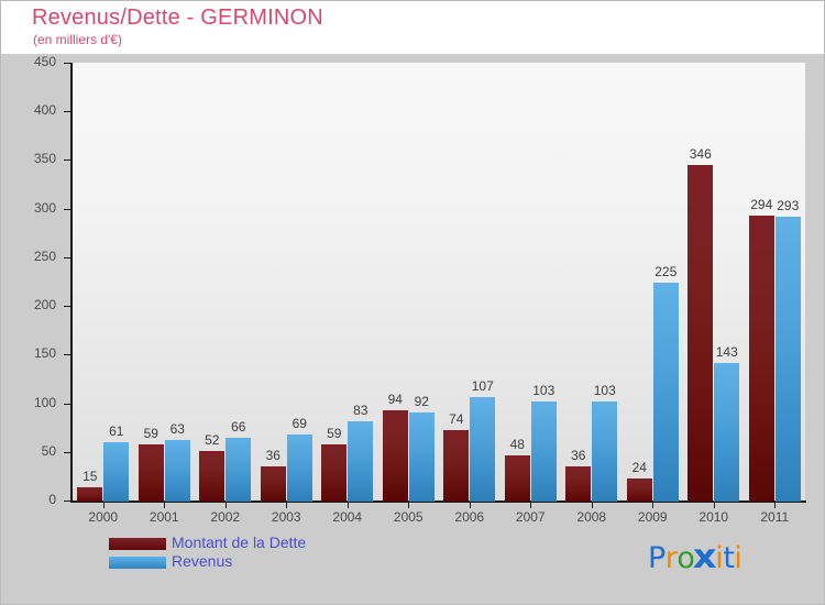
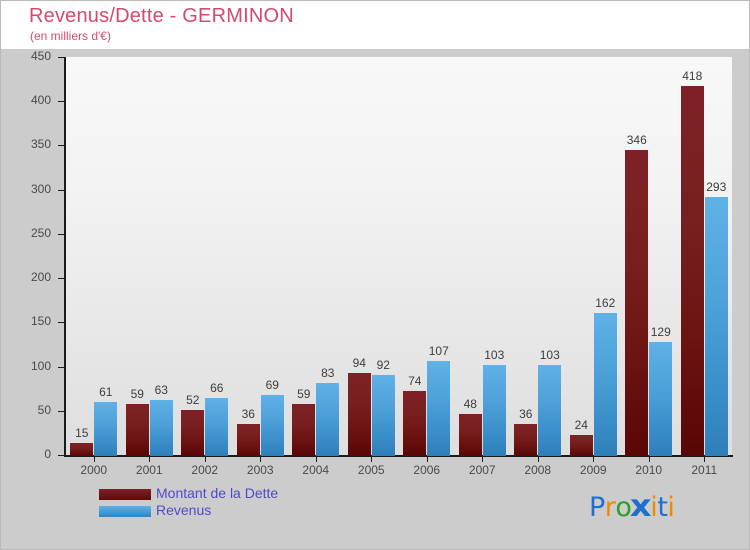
Revenus/2009: 225 -> 162
Revenus/2010: 143 -> 129
Montant de la Dette/2011: 294 -> 418
